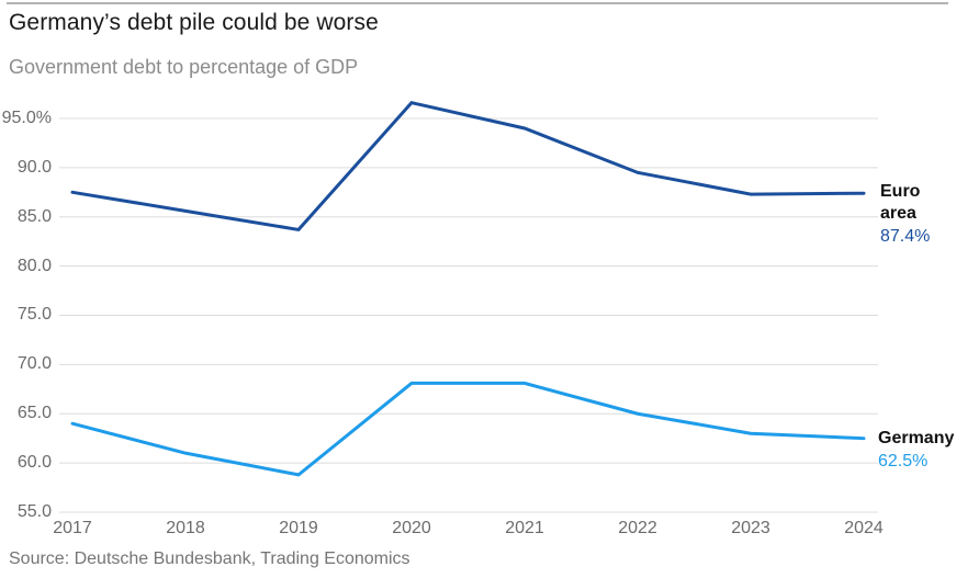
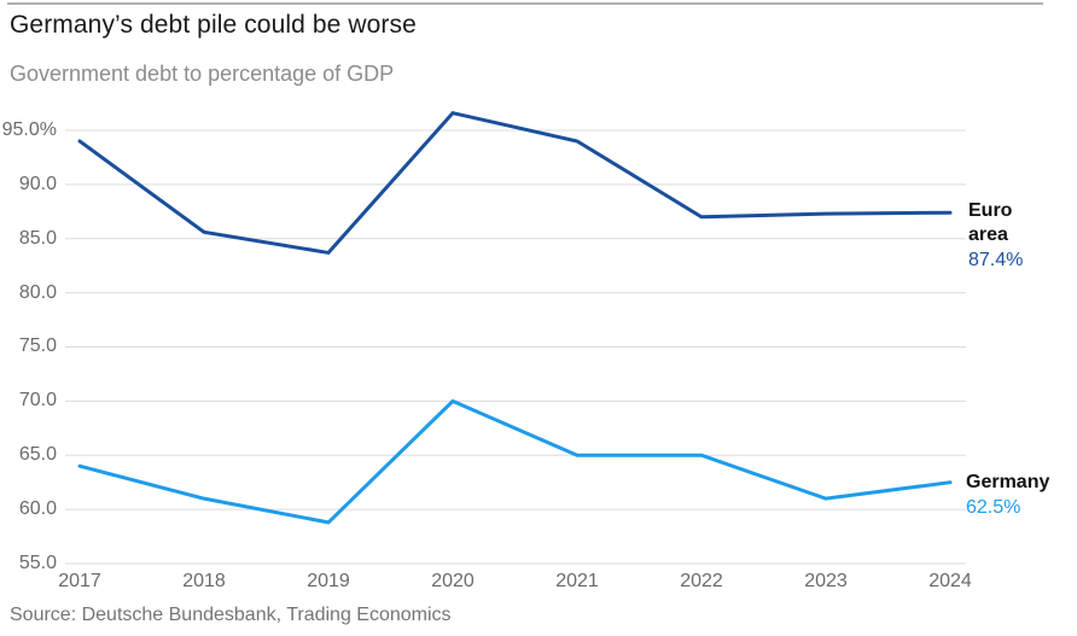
Euro area/2017: 88% -> 94%
Germany/2020: 68% -> 70%
Germany/2021: 68% -> 65%
Euro area/2022: 90% -> 87%
Germany/2023: 63% -> 61%
